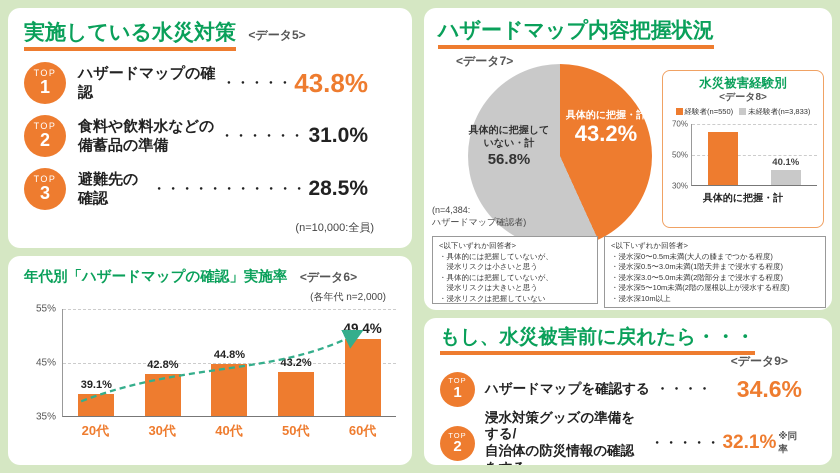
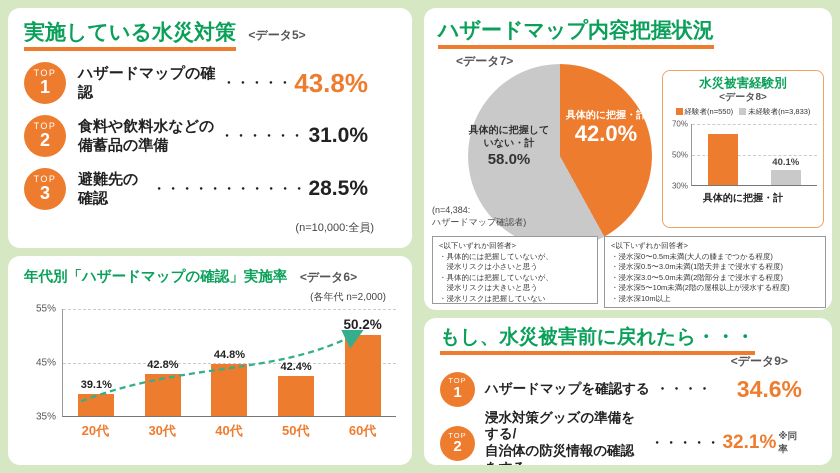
年代別「ハザードマップの確認」実施率/50代: 43.2% -> 42.4%
年代別「ハザードマップの確認」実施率/60代: 49.4% -> 50.2%
ハザードマップ内容把握状況/具体的に把握・計: 43.2% -> 42.0%
ハザードマップ内容把握状況/具体的に把握していない・計: 56.8% -> 58.0%
水災被害経験別/経験者(n=550): 64.8% -> 63.5%
